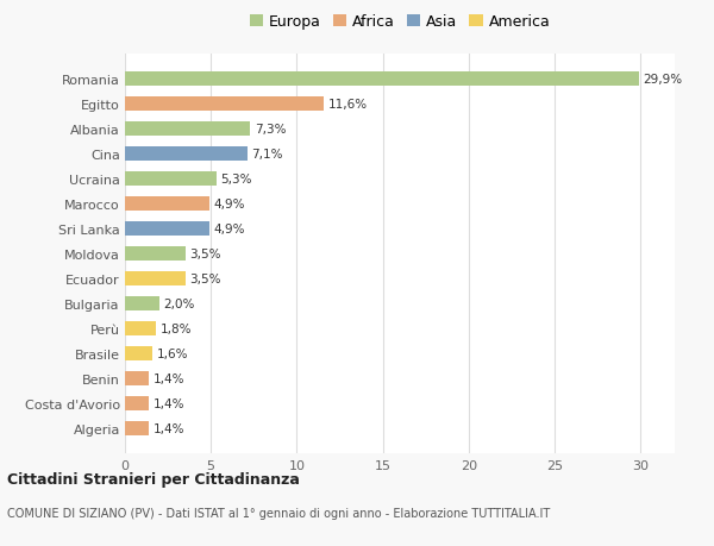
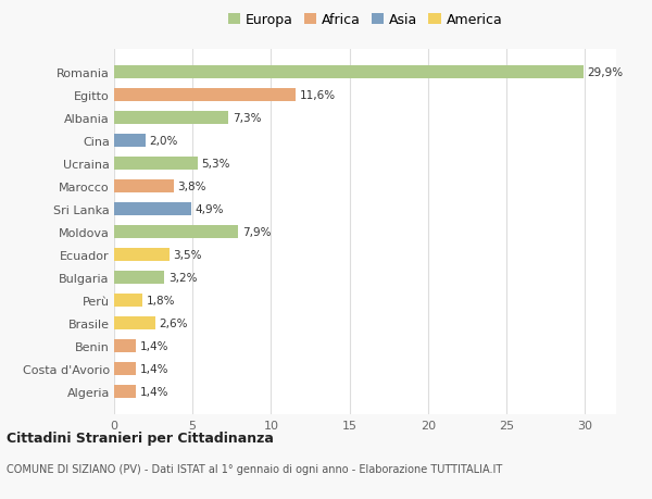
Cina: 7,1% -> 2,0%
Marocco: 4,9% -> 3,8%
Moldova: 3,5% -> 7,9%
Bulgaria: 2,0% -> 3,2%
Brasile: 1,6% -> 2,6%
